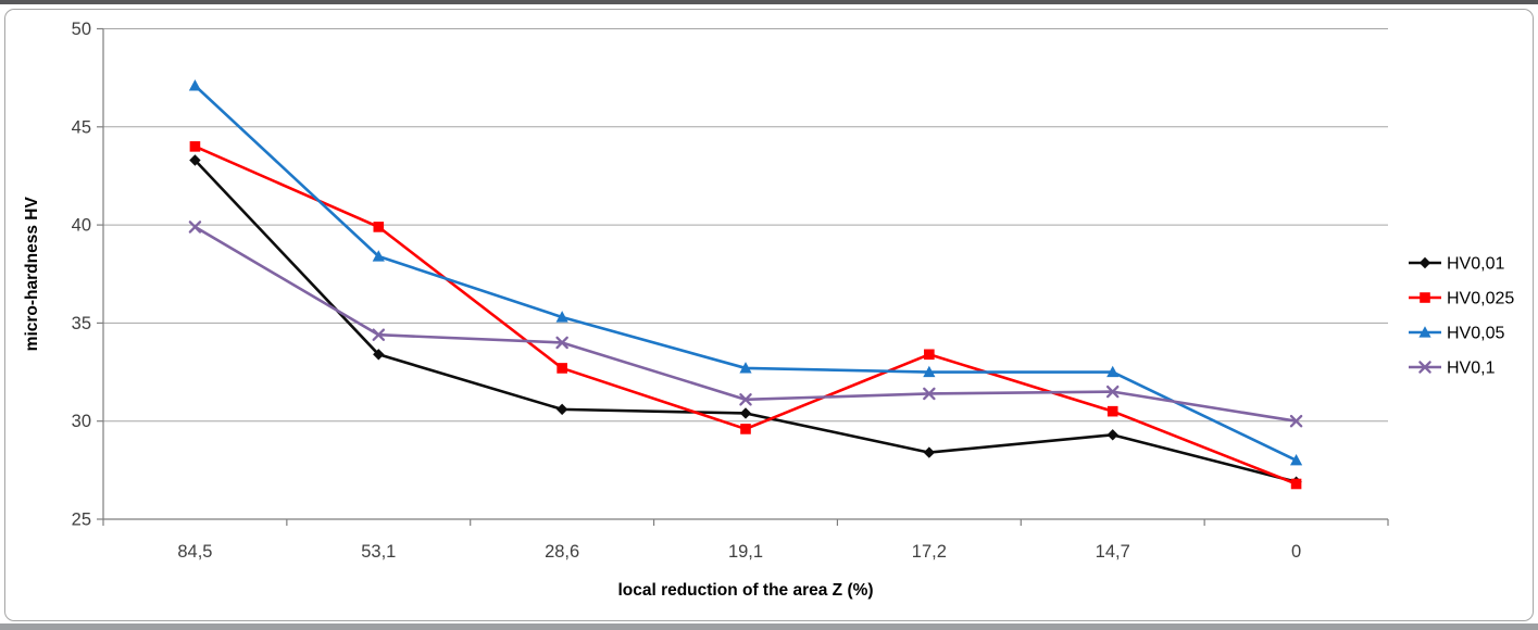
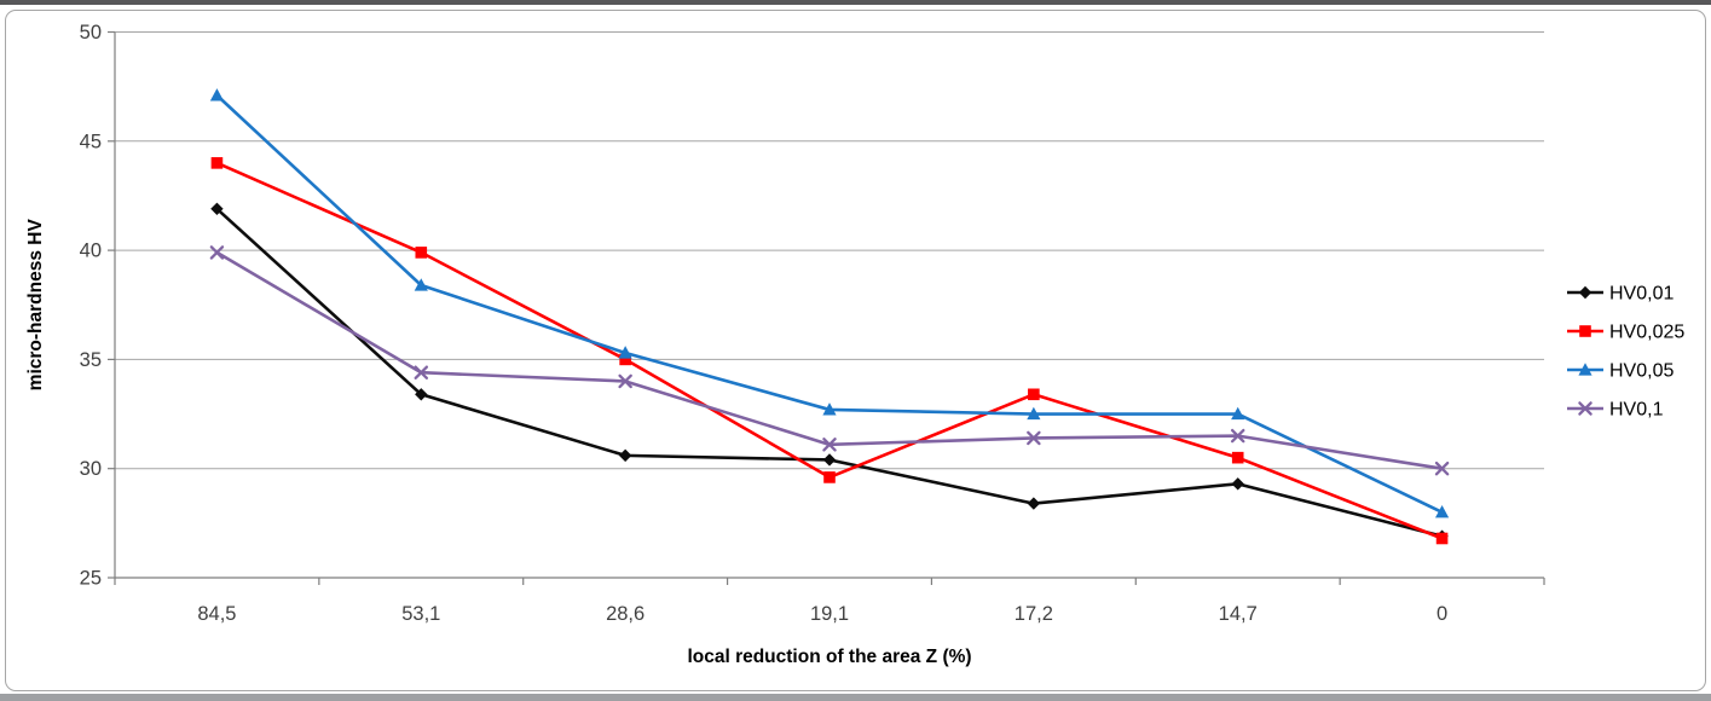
HV0,01/84,5: 43.3 -> 41.9
HV0,025/28,6: 32.7 -> 35.0
